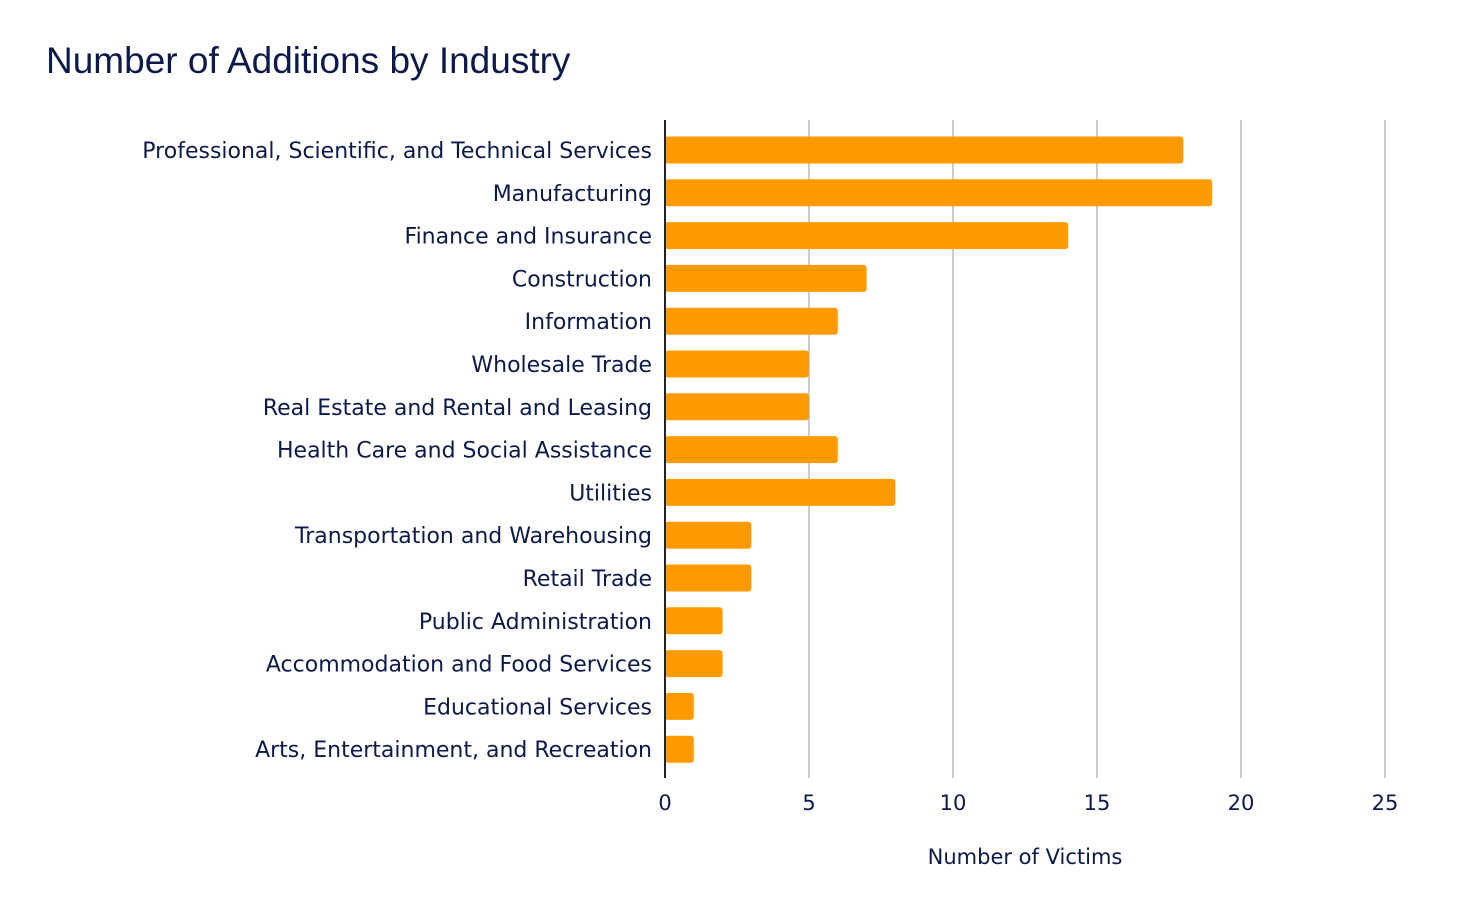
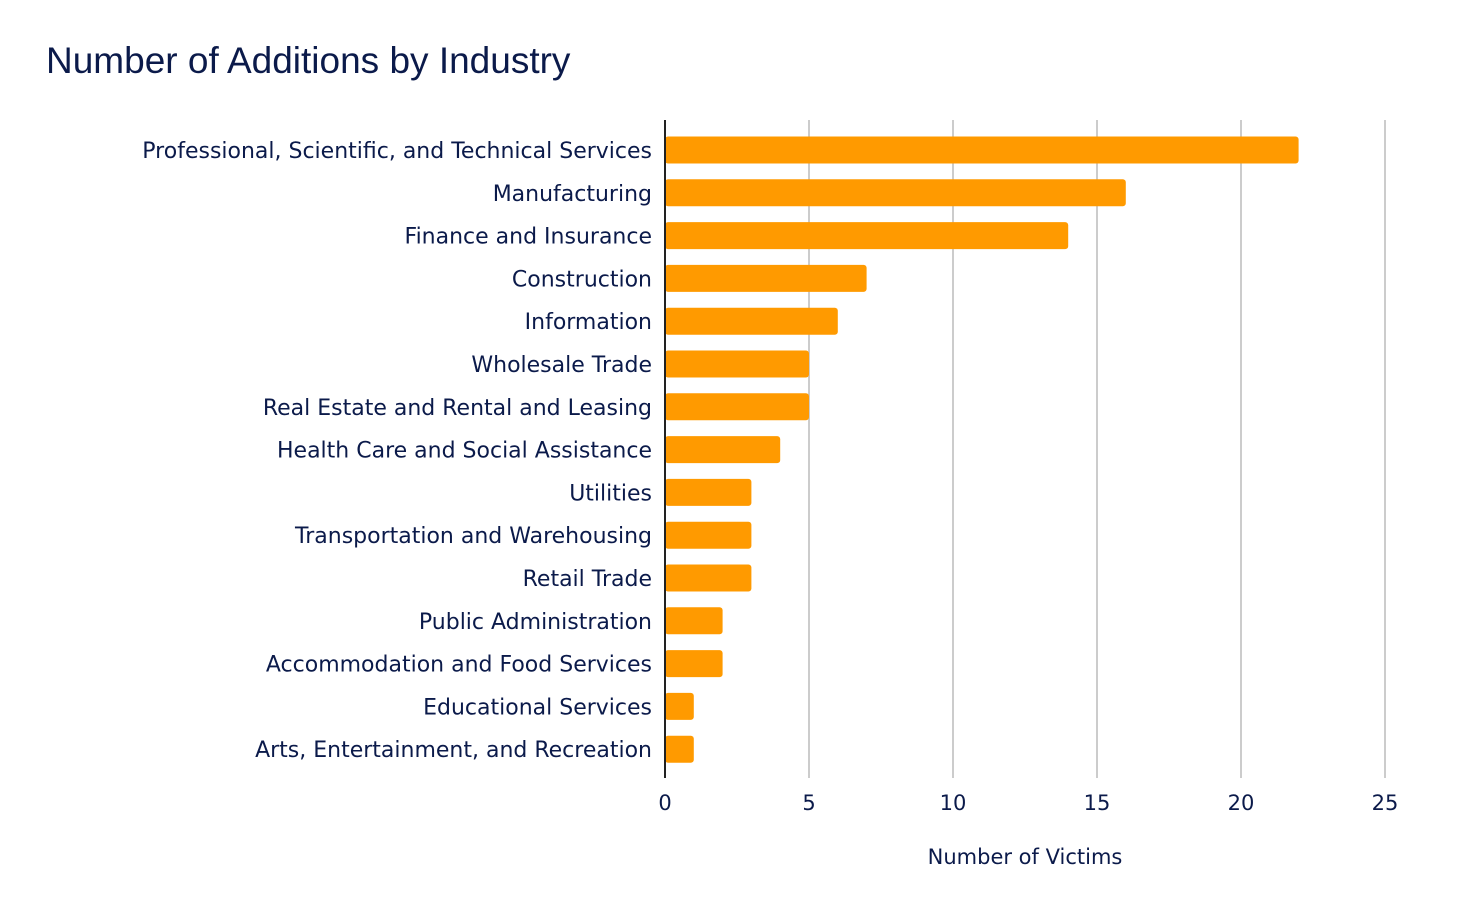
Professional, Scientific, and Technical Services: 18 -> 22
Manufacturing: 19 -> 16
Health Care and Social Assistance: 6 -> 4
Utilities: 8 -> 3
